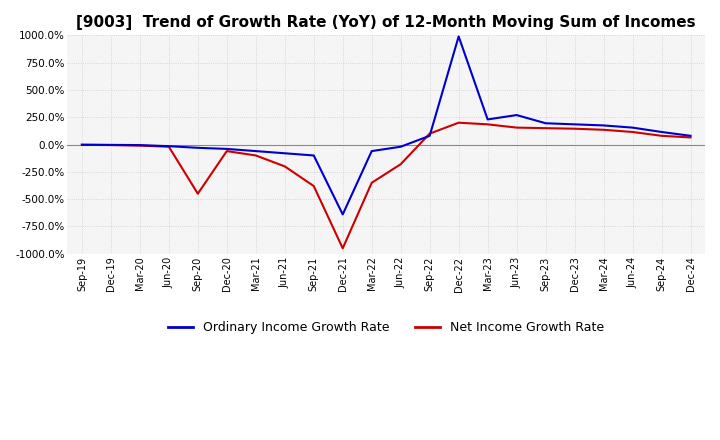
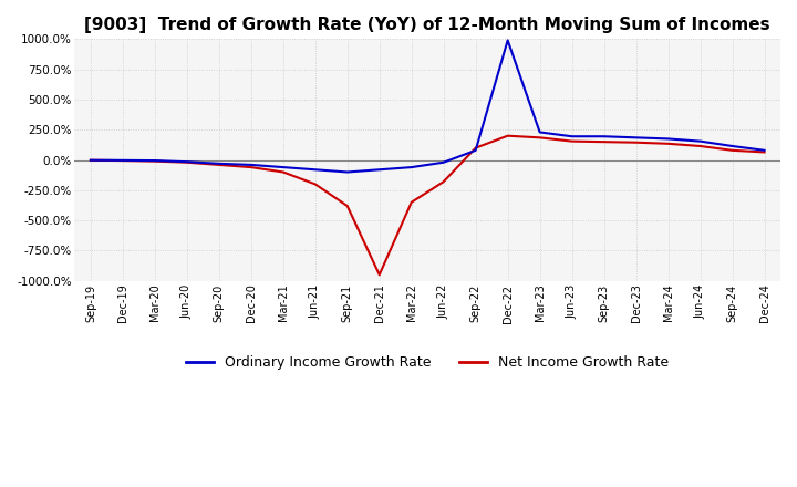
Net Income Growth Rate/Sep-20: -450% -> -40%
Ordinary Income Growth Rate/Dec-21: -640% -> -80%
Ordinary Income Growth Rate/Jun-23: 270% -> 200%
